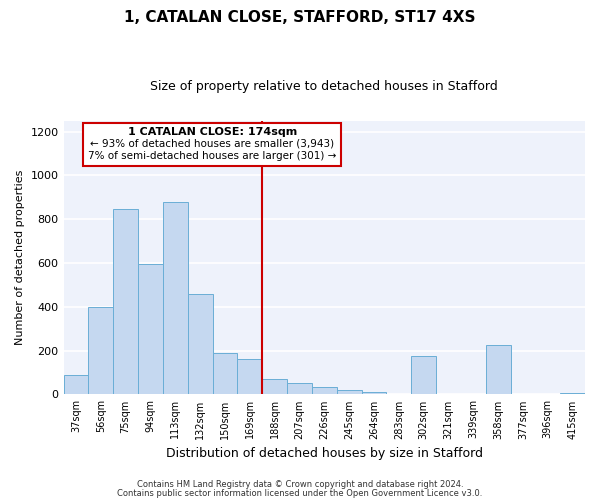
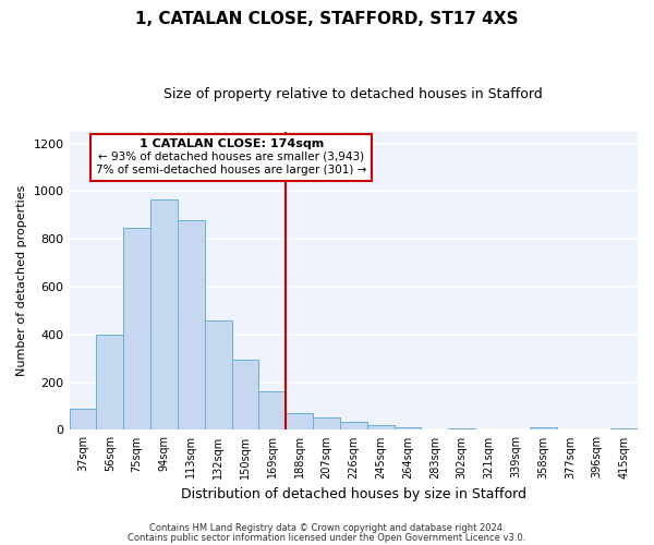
94sqm: 595 -> 965
150sqm: 190 -> 295
302sqm: 175 -> 8
358sqm: 225 -> 10
